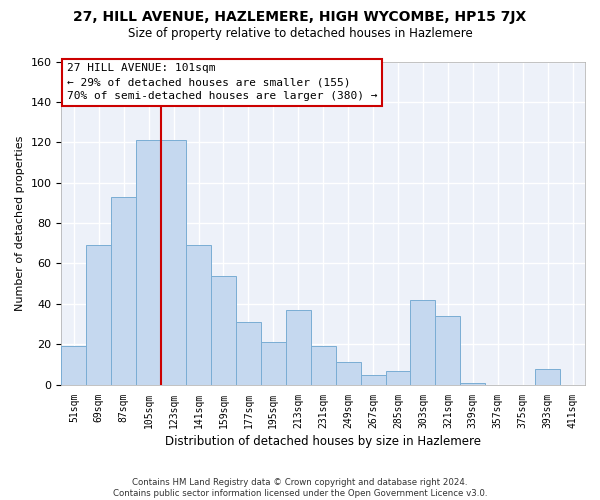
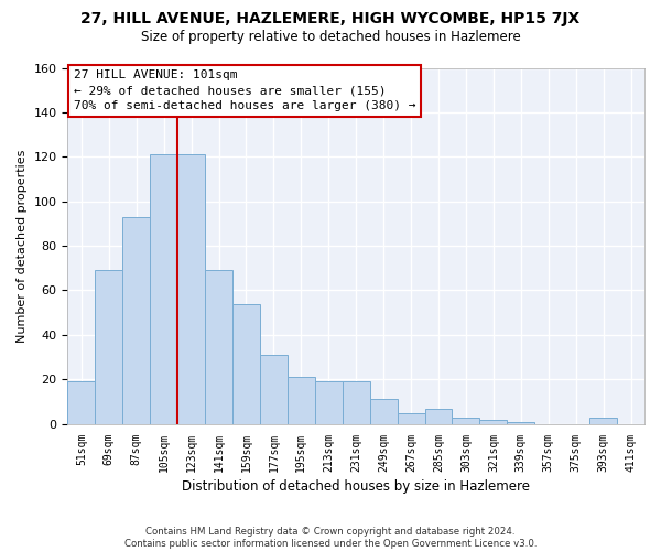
213sqm: 37 -> 19
303sqm: 42 -> 3
321sqm: 34 -> 2
393sqm: 8 -> 3
